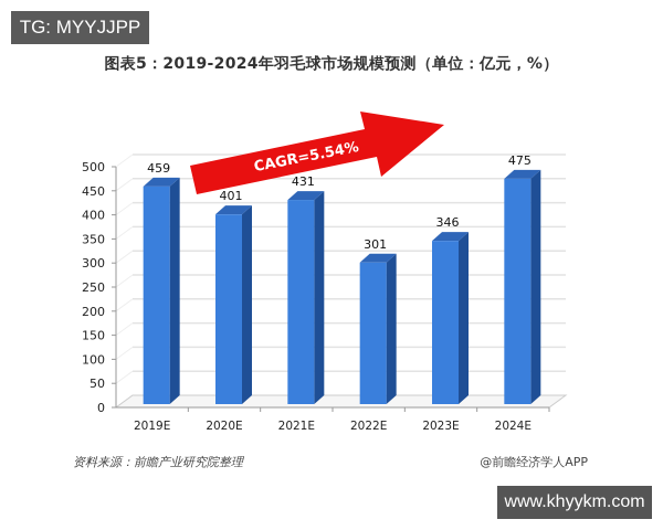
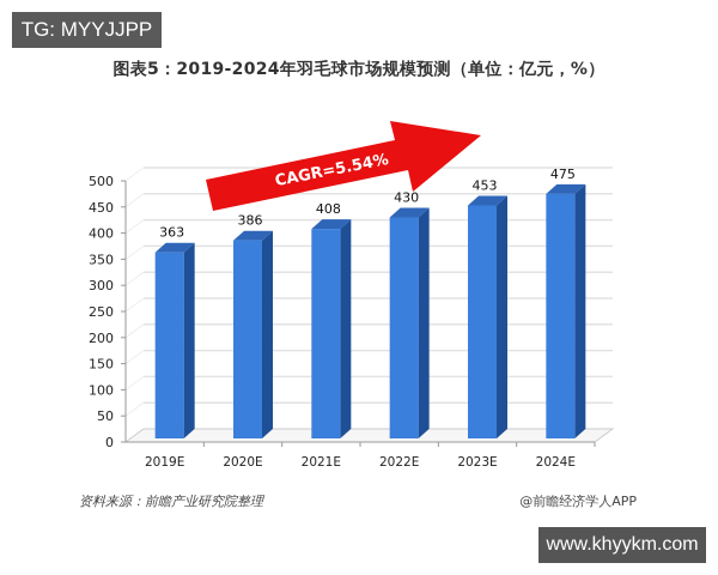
2019E: 459 -> 363
2020E: 401 -> 386
2021E: 431 -> 408
2022E: 301 -> 430
2023E: 346 -> 453
